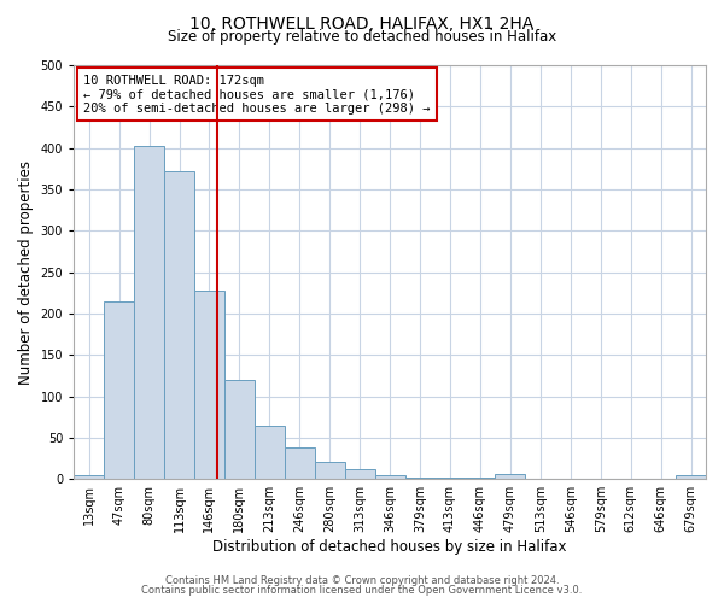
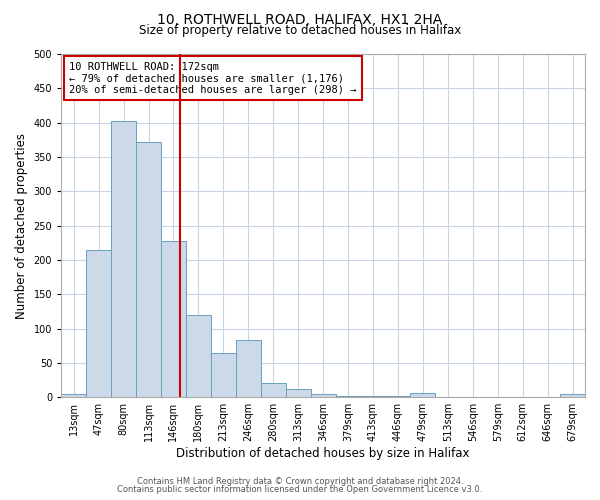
246sqm: 38 -> 84
